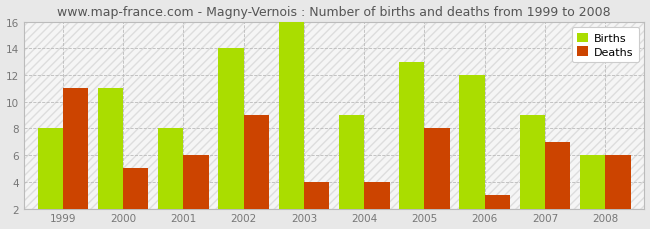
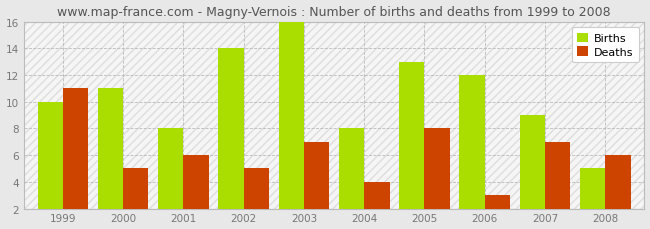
Births/1999: 8 -> 10
Deaths/2002: 9 -> 5
Deaths/2003: 4 -> 7
Births/2004: 9 -> 8
Births/2008: 6 -> 5
